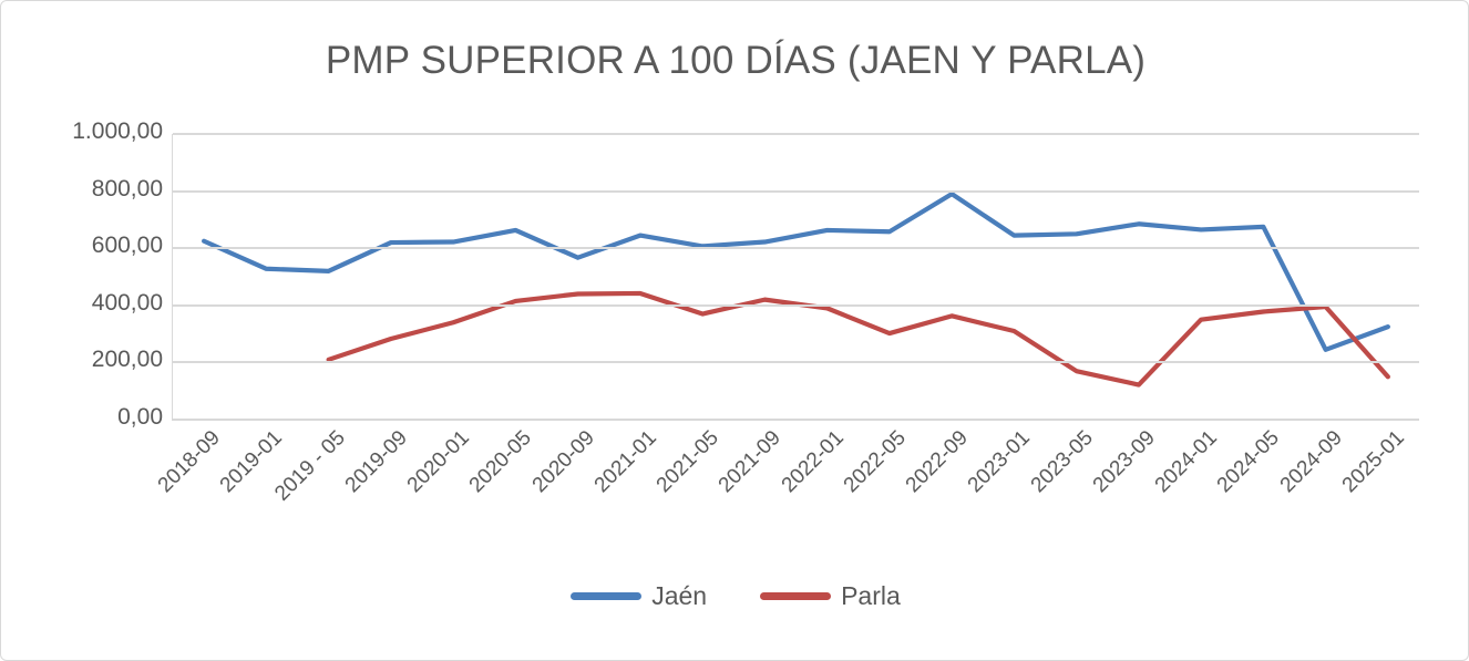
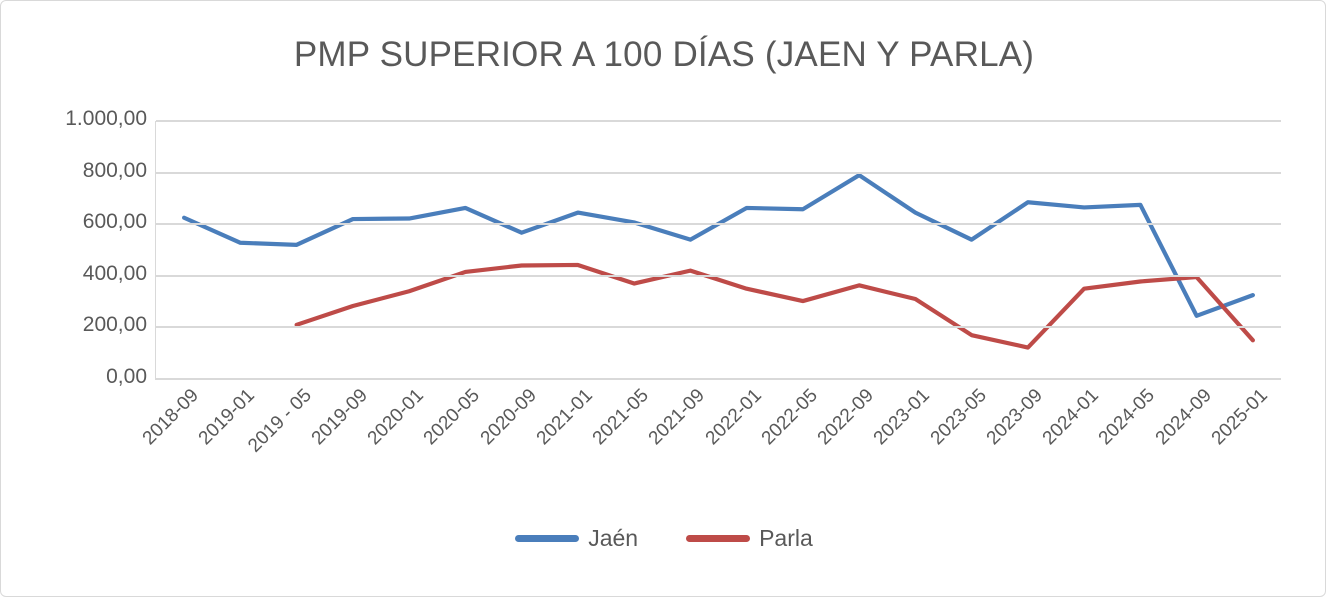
Jaén/2021-09: 620 -> 540
Parla/2022-01: 390 -> 350
Jaén/2023-05: 650 -> 540
